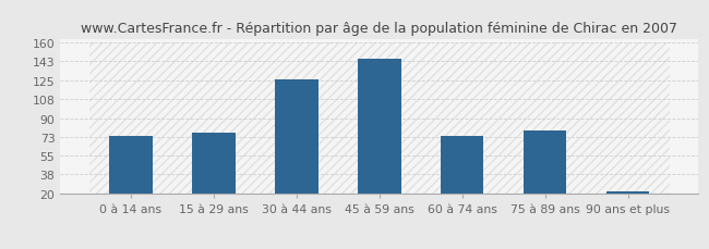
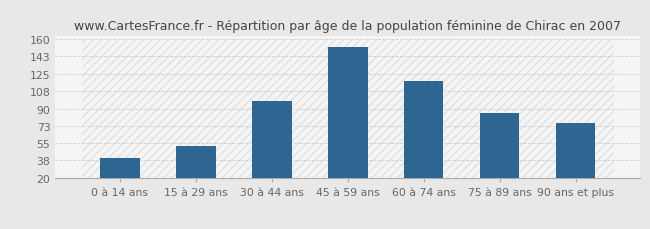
0 à 14 ans: 74 -> 40
15 à 29 ans: 77 -> 52
30 à 44 ans: 126 -> 98
45 à 59 ans: 145 -> 152
60 à 74 ans: 74 -> 118
75 à 89 ans: 79 -> 86
90 ans et plus: 22 -> 76
